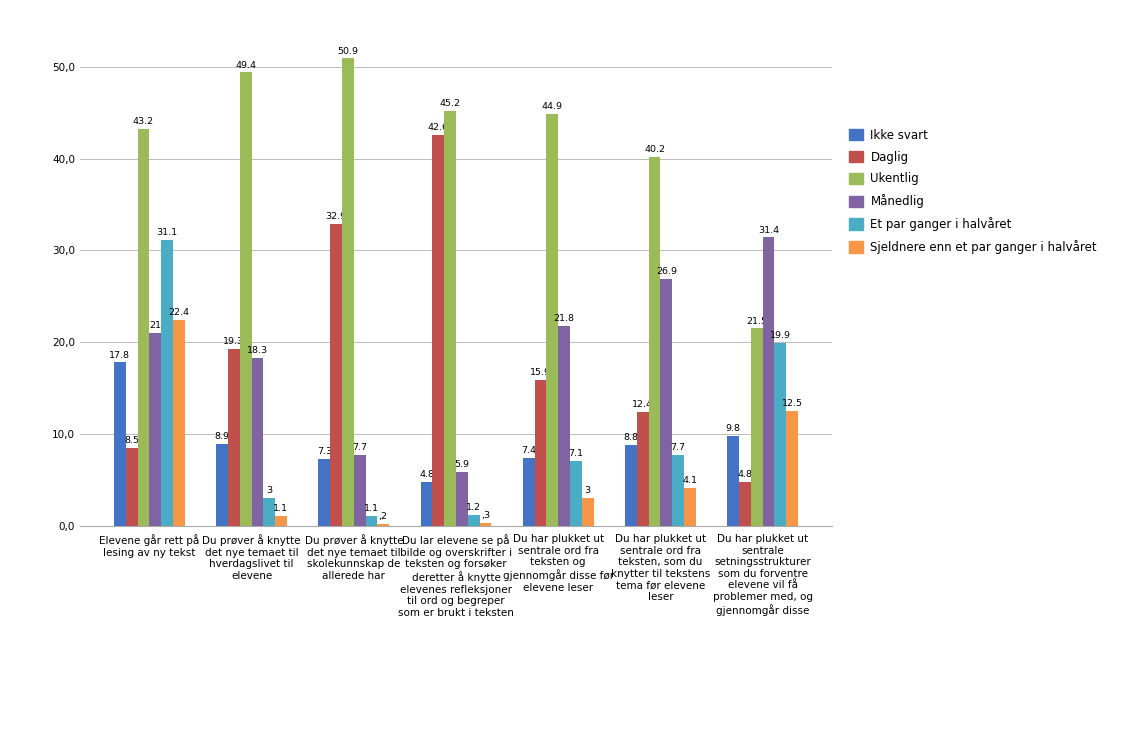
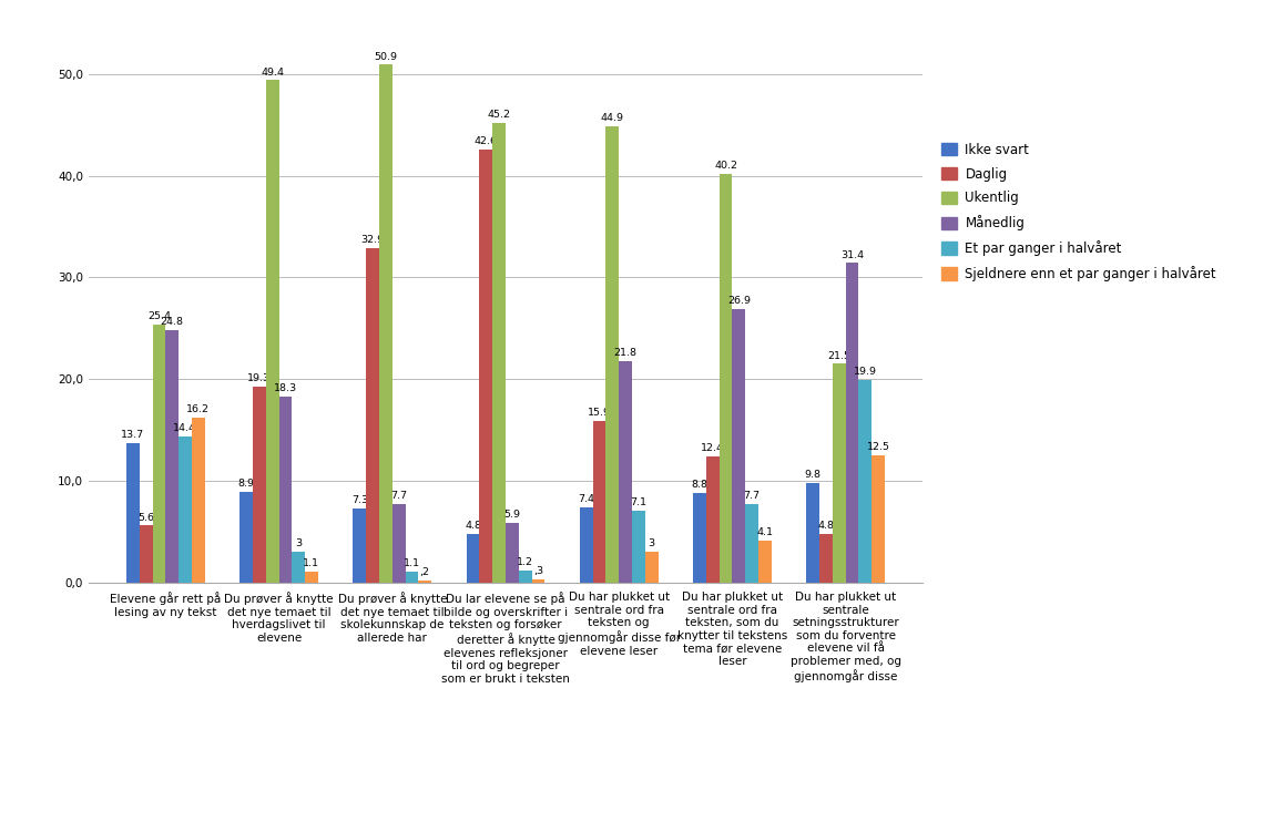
Ikke svart/Elevene går rett på lesing av ny tekst: 17.8 -> 13.7
Daglig/Elevene går rett på lesing av ny tekst: 8.5 -> 5.6
Ukentlig/Elevene går rett på lesing av ny tekst: 43,2 -> 25,4
Månedlig/Elevene går rett på lesing av ny tekst: 21,0 -> 24,8
Et par ganger i halvåret/Elevene går rett på lesing av ny tekst: 31.1 -> 14.4
Sjeldnere enn et par ganger i halvåret/Elevene går rett på lesing av ny tekst: 22.4 -> 16.2
